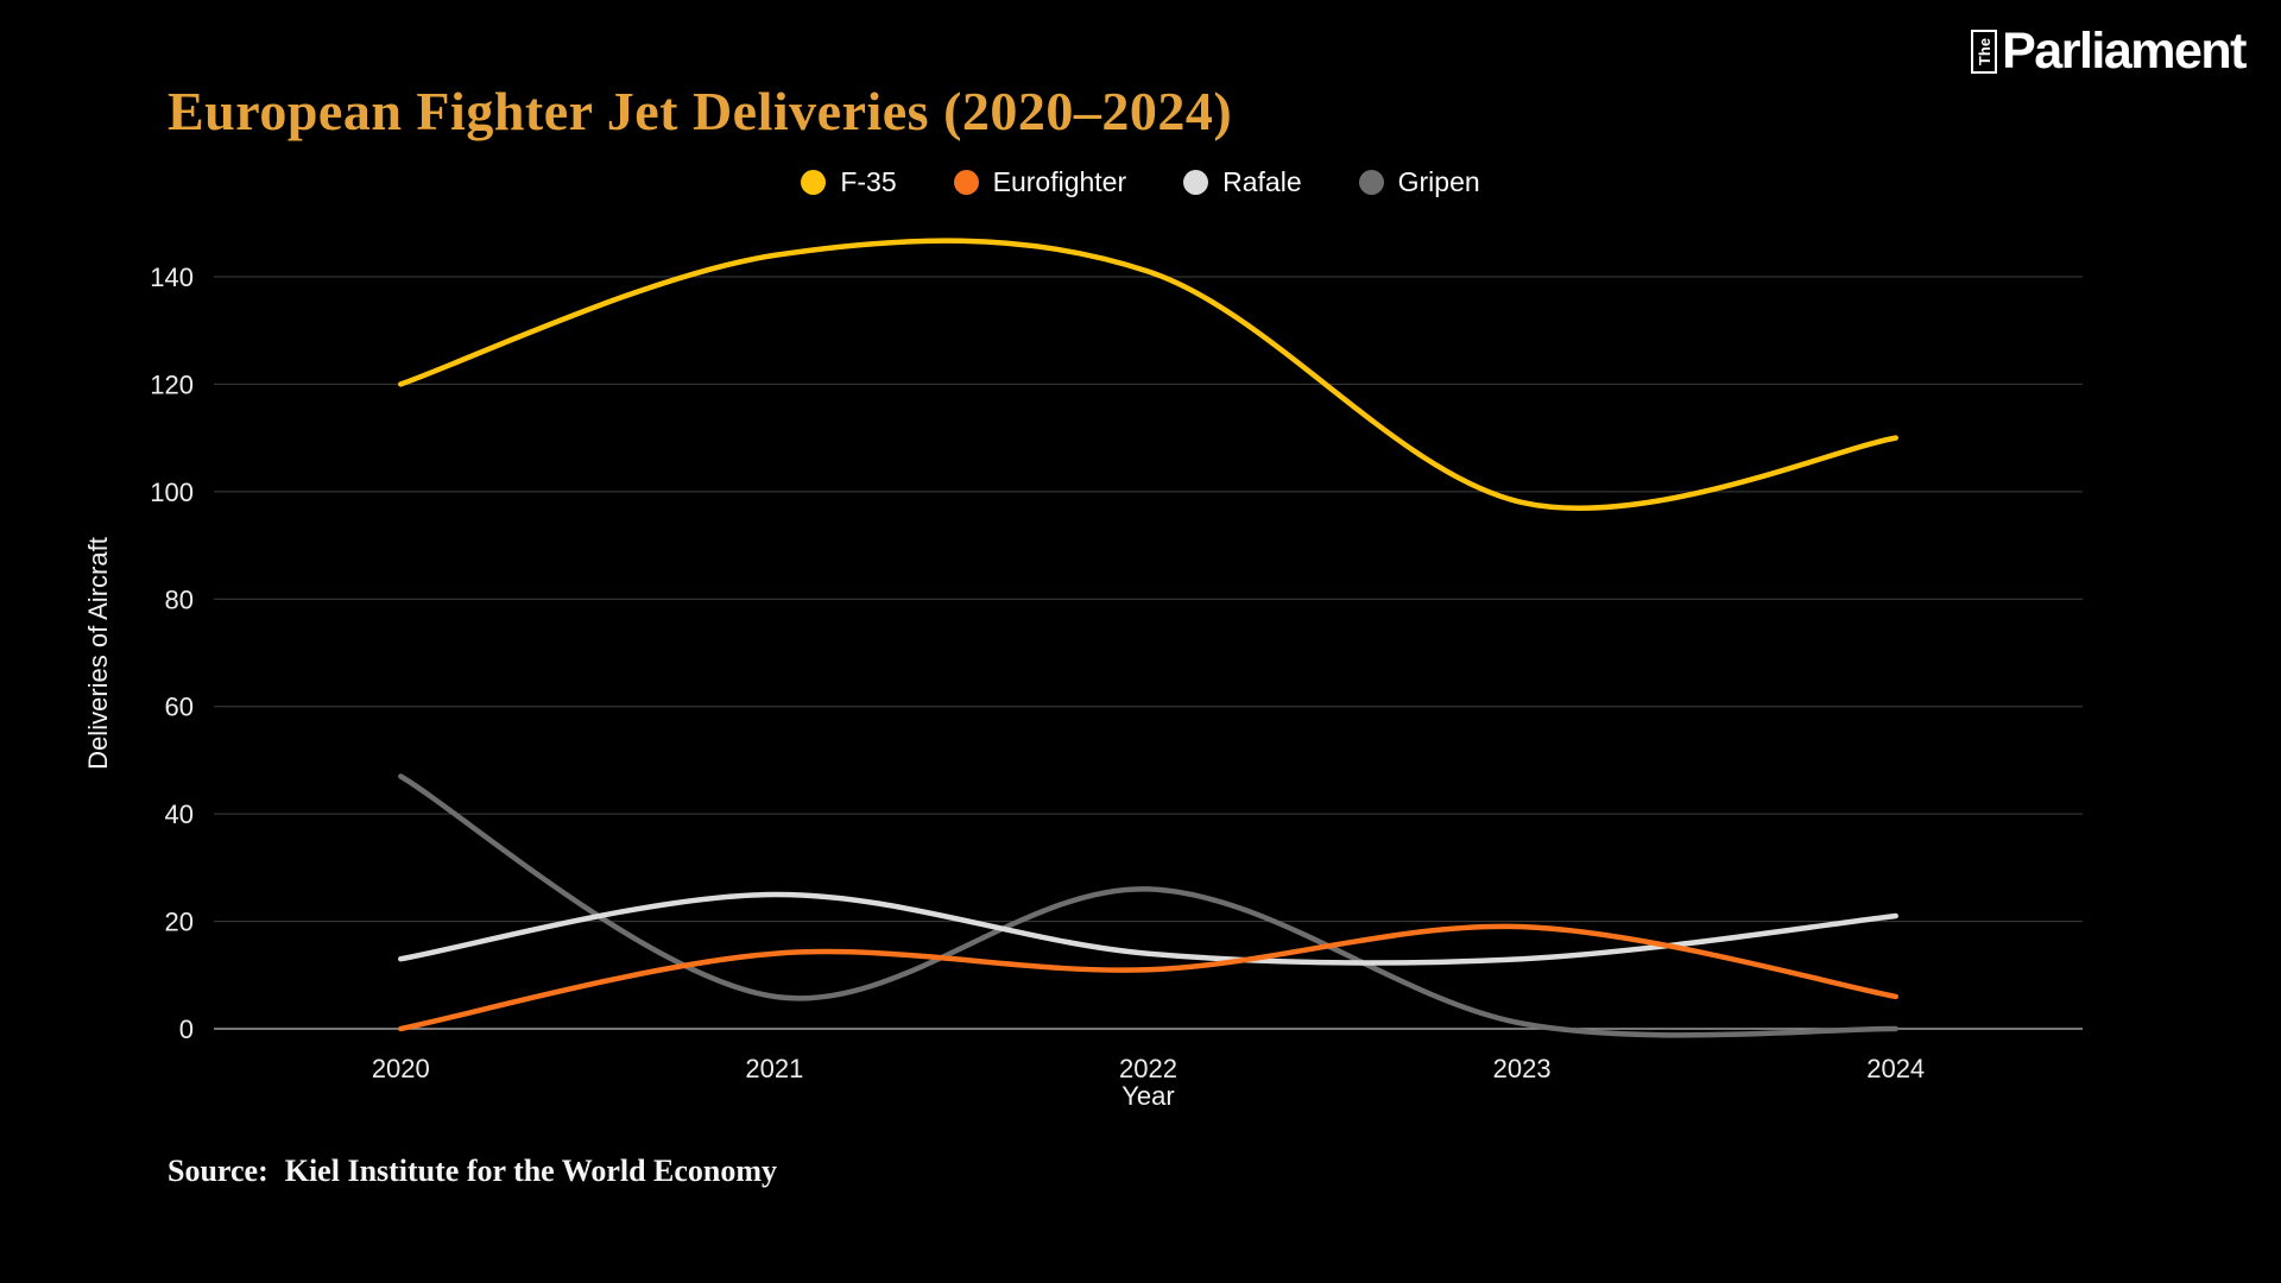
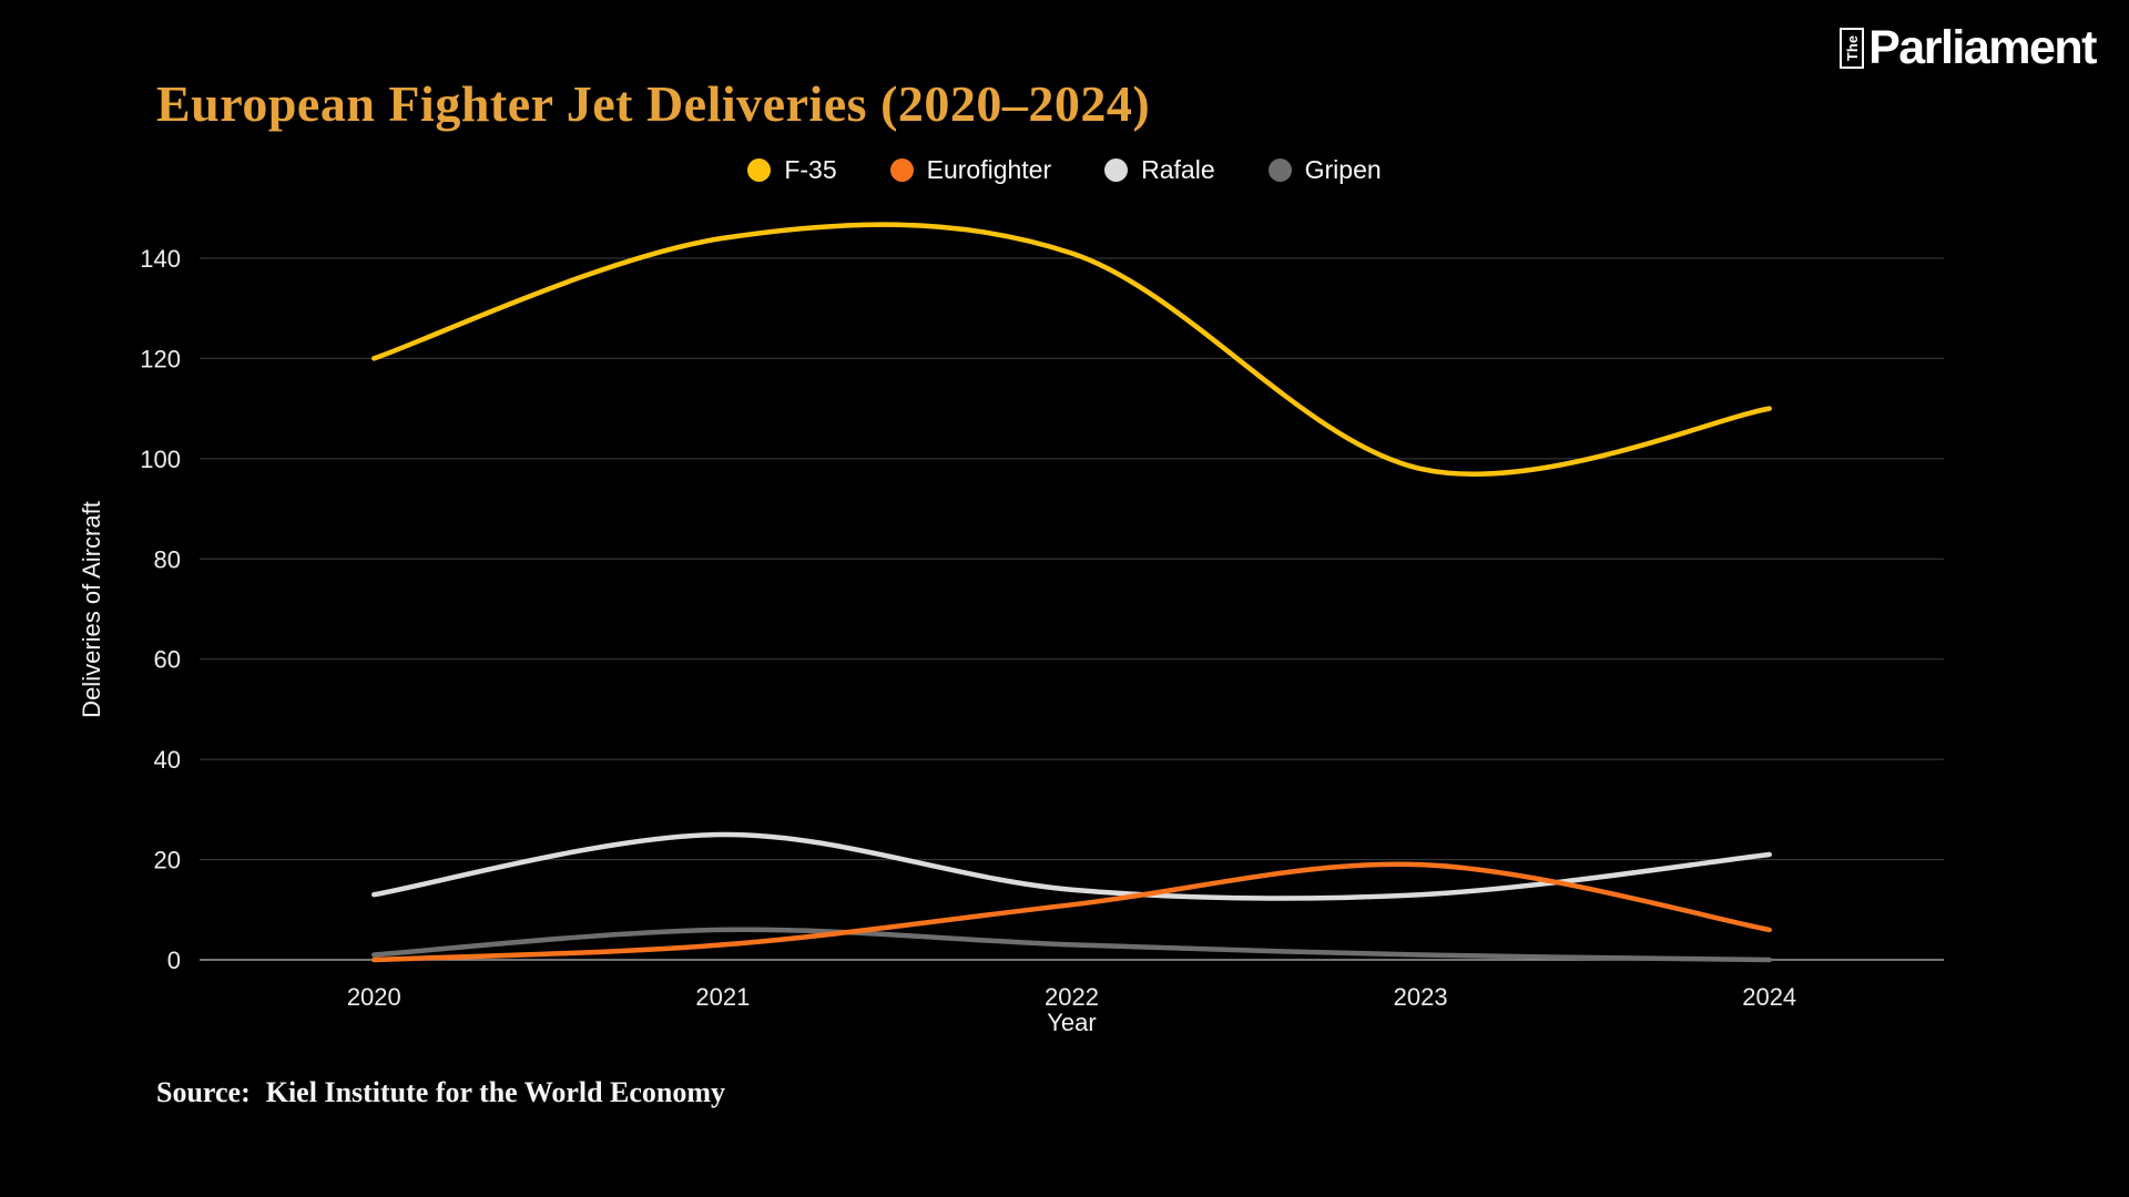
Gripen/2020: 47 -> 1
Eurofighter/2021: 14 -> 3
Gripen/2022: 26 -> 3
